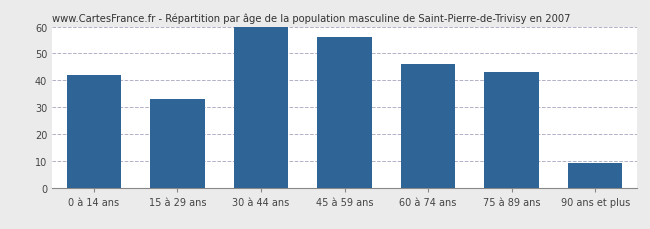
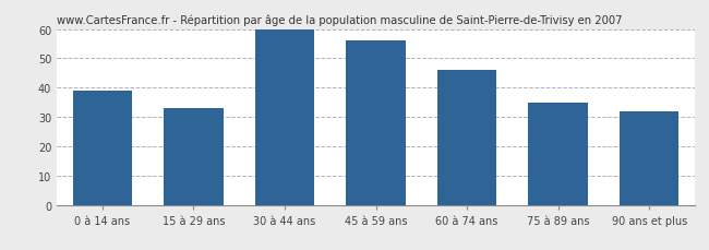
0 à 14 ans: 42 -> 39
75 à 89 ans: 43 -> 35
90 ans et plus: 9 -> 32
